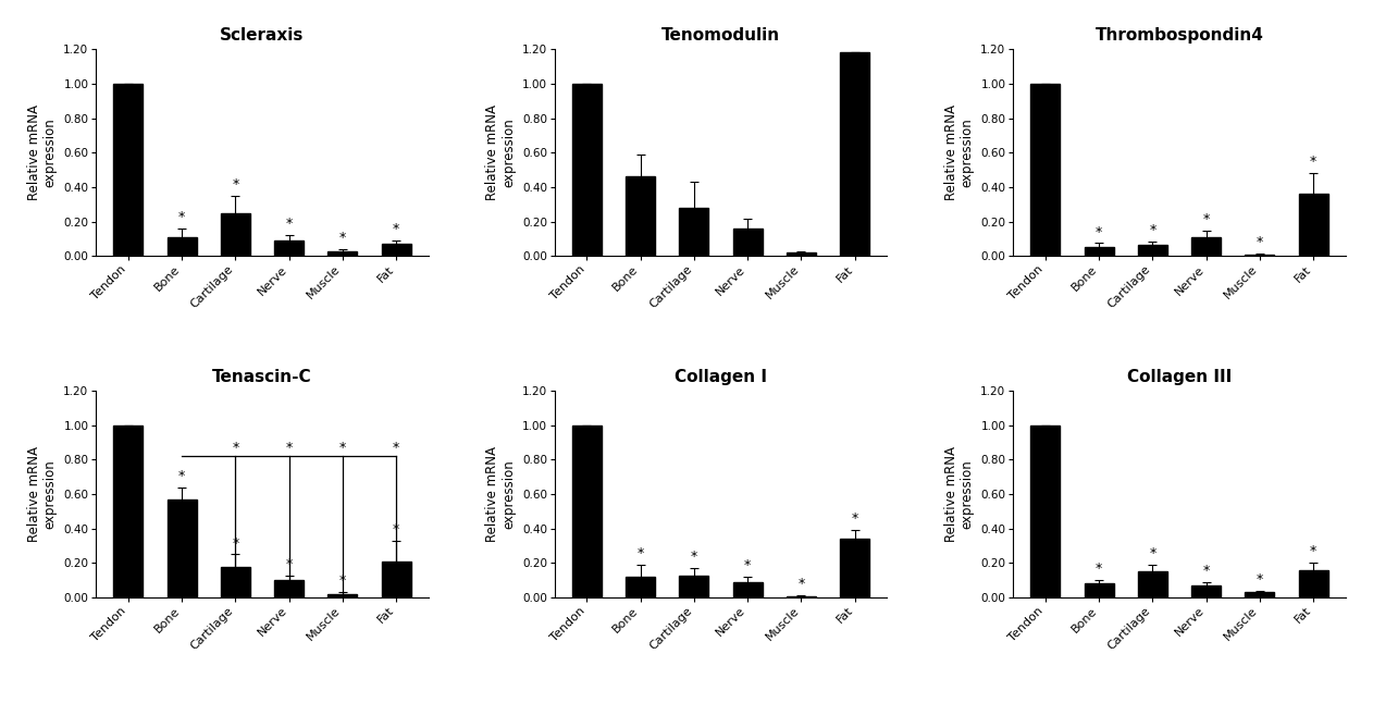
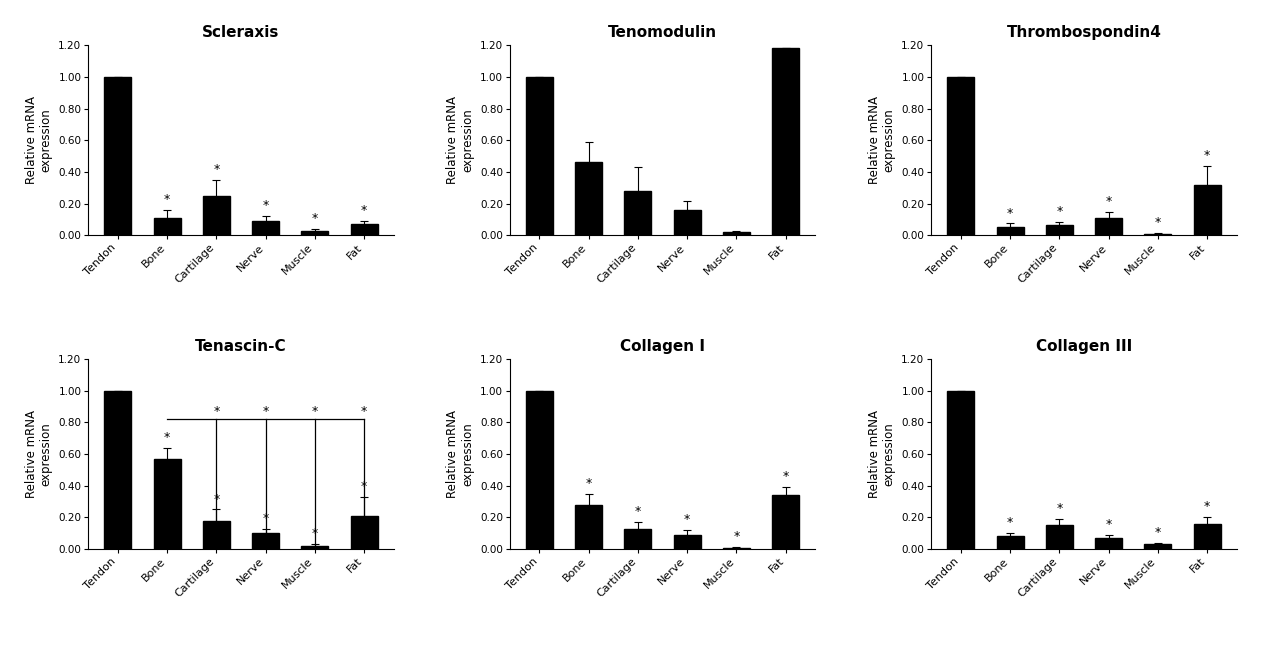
Thrombospondin4/Fat: 0.36 -> 0.32
Collagen I/Bone: 0.12 -> 0.28
